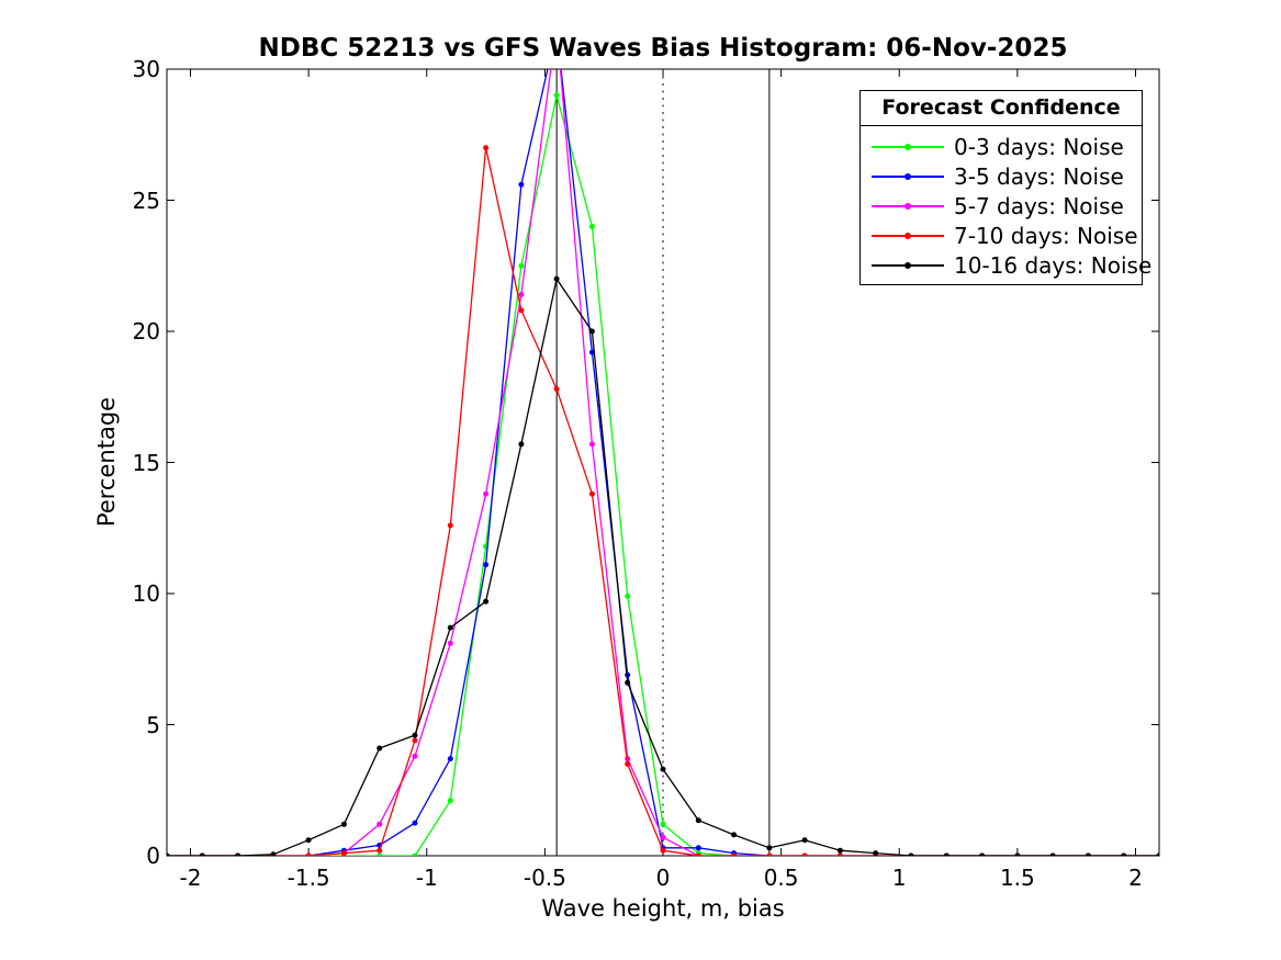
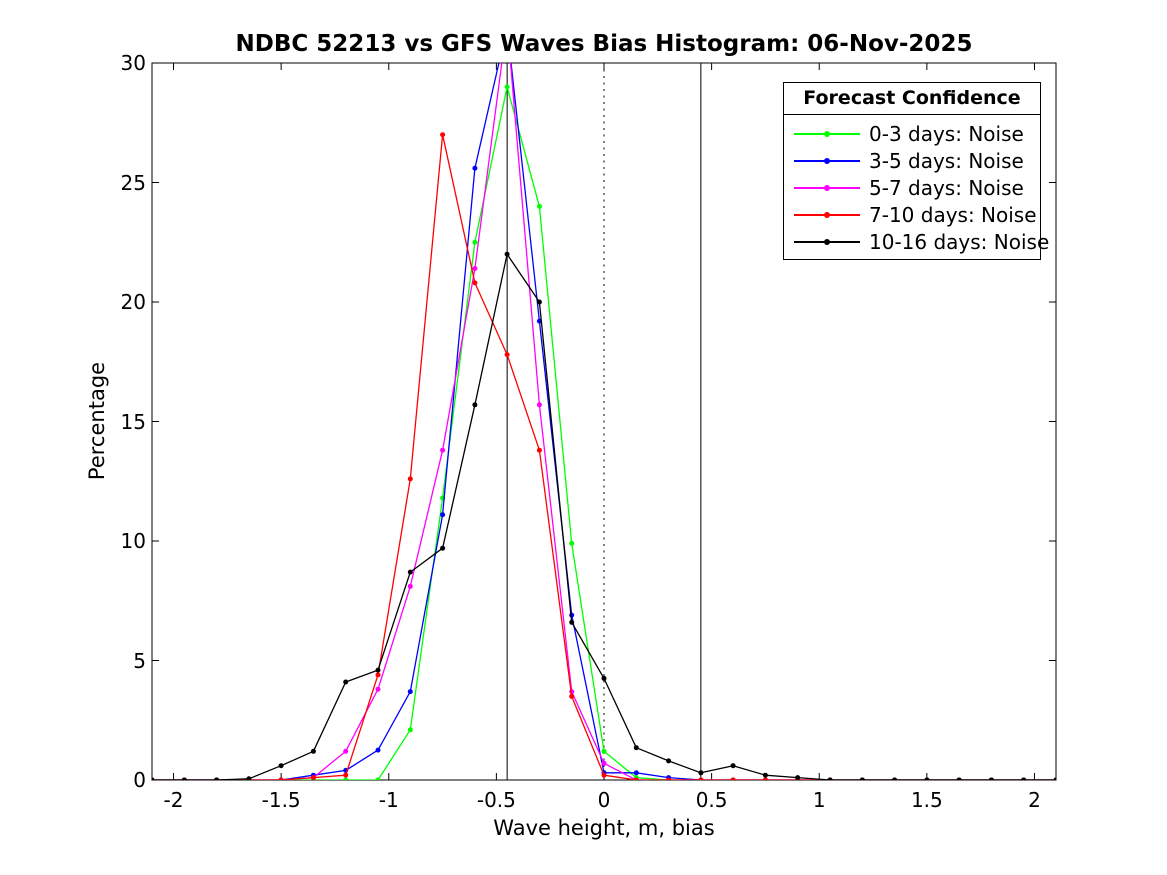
10-16 days: Noise/0: 3,3 -> 4,2
